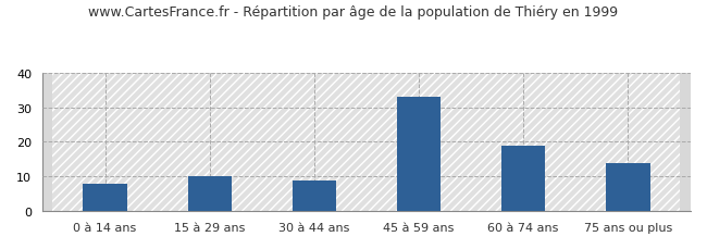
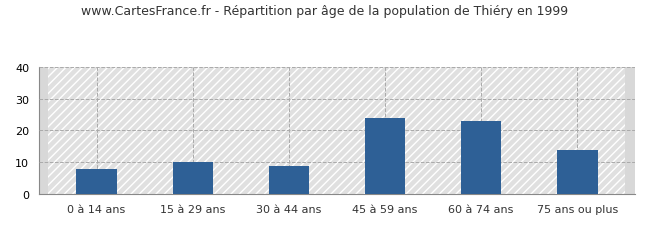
45 à 59 ans: 33 -> 24
60 à 74 ans: 19 -> 23
